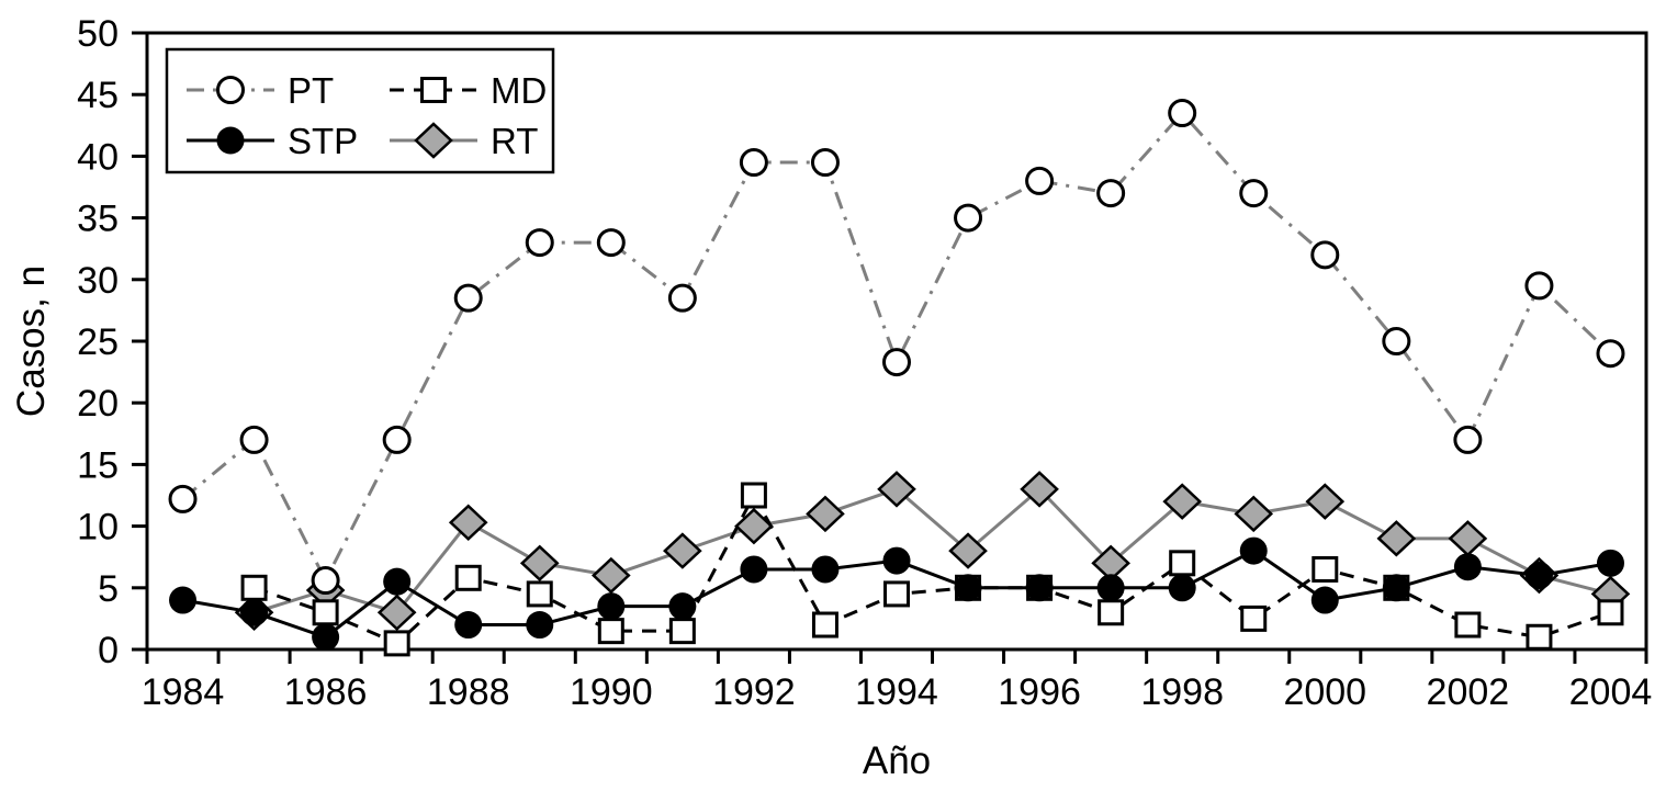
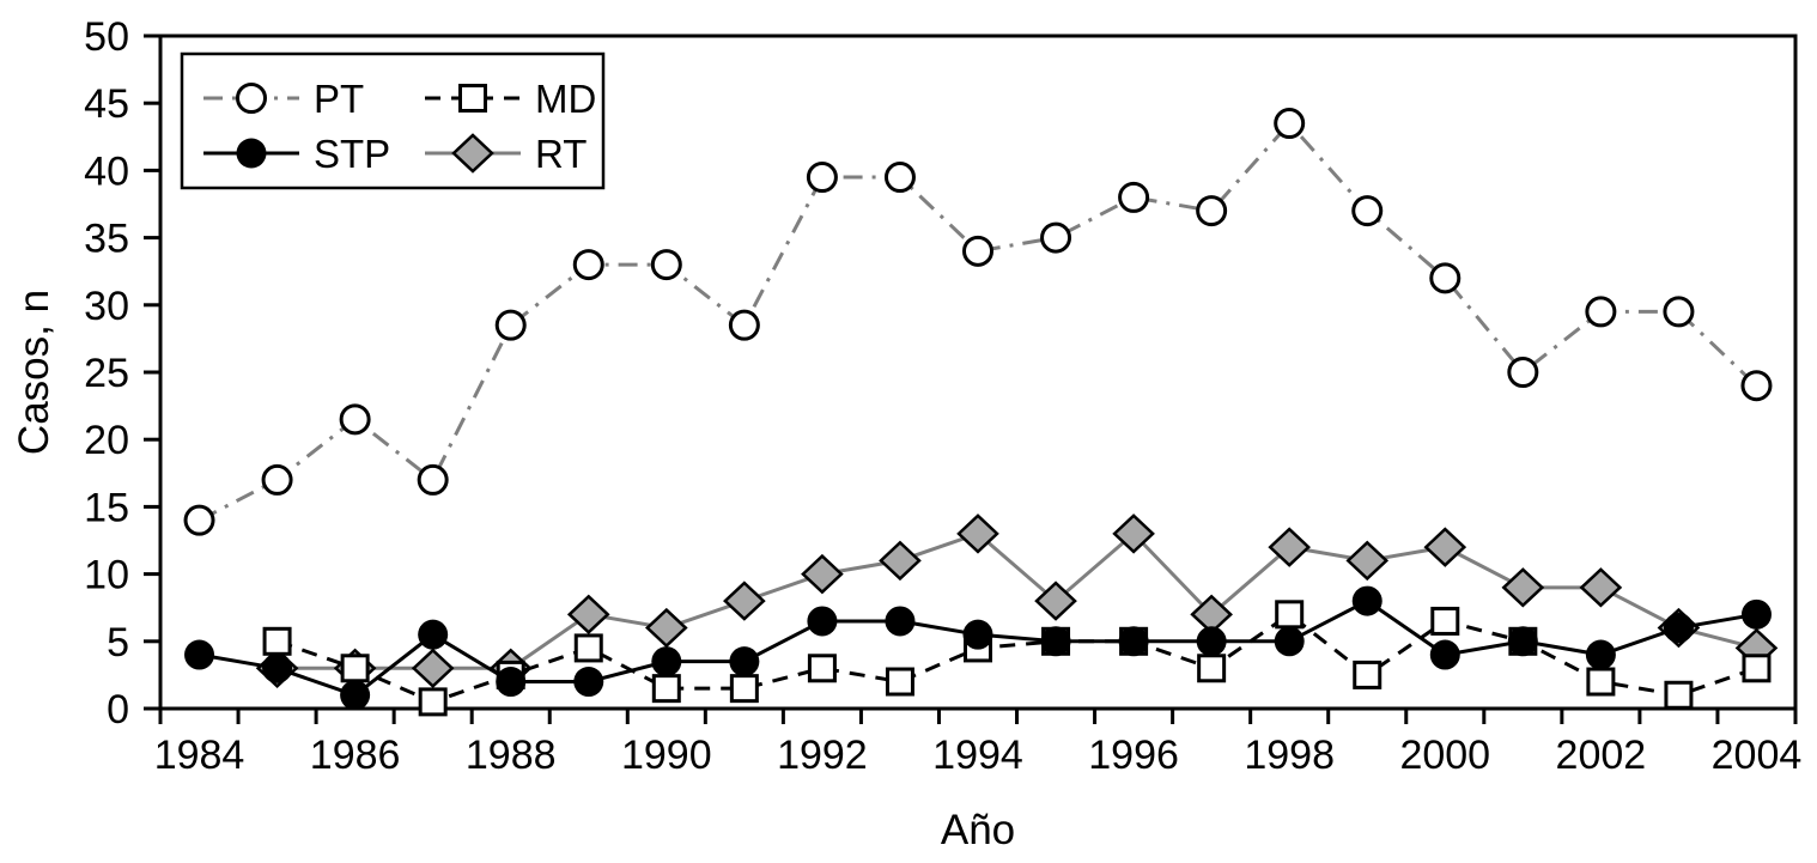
PT/1984: 12.2 -> 14.0
PT/1986: 5.6 -> 21.5
RT/1986: 4.8 -> 3.0
MD/1988: 5.8 -> 2.5
RT/1988: 10.3 -> 3.0
MD/1992: 12.5 -> 3.0
PT/1994: 23.3 -> 34.0
STP/1994: 7.2 -> 5.5
PT/2002: 17.0 -> 29.5
STP/2002: 6.7 -> 4.0
